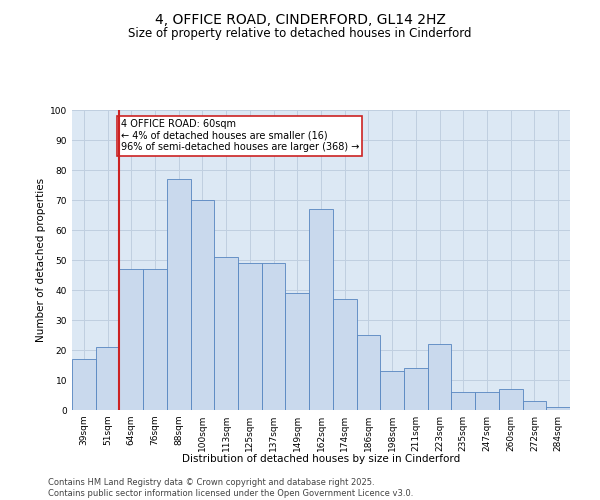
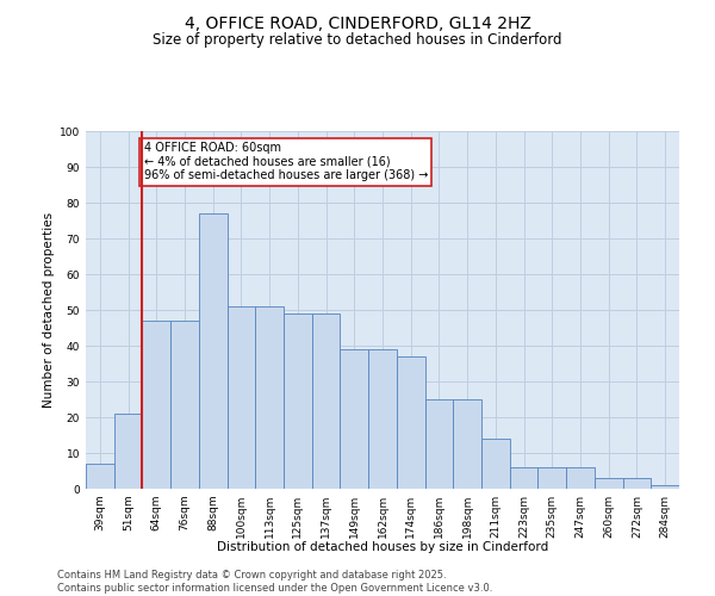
39sqm: 17 -> 7
100sqm: 70 -> 51
162sqm: 67 -> 39
198sqm: 13 -> 25
223sqm: 22 -> 6
260sqm: 7 -> 3
